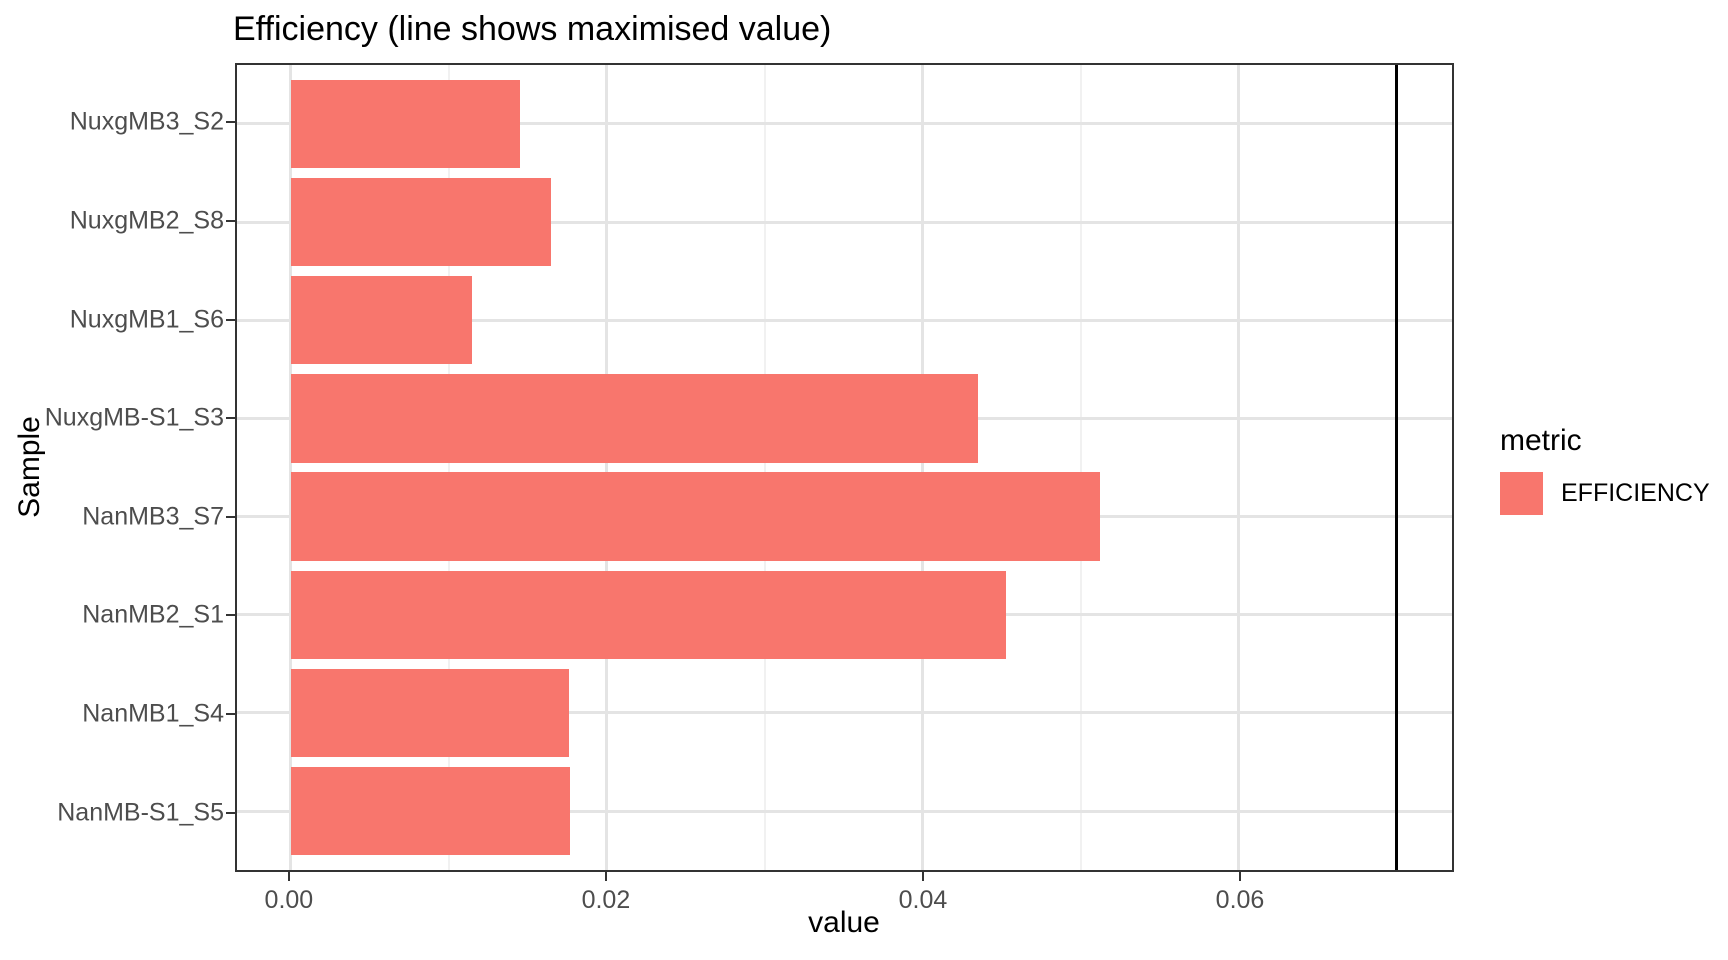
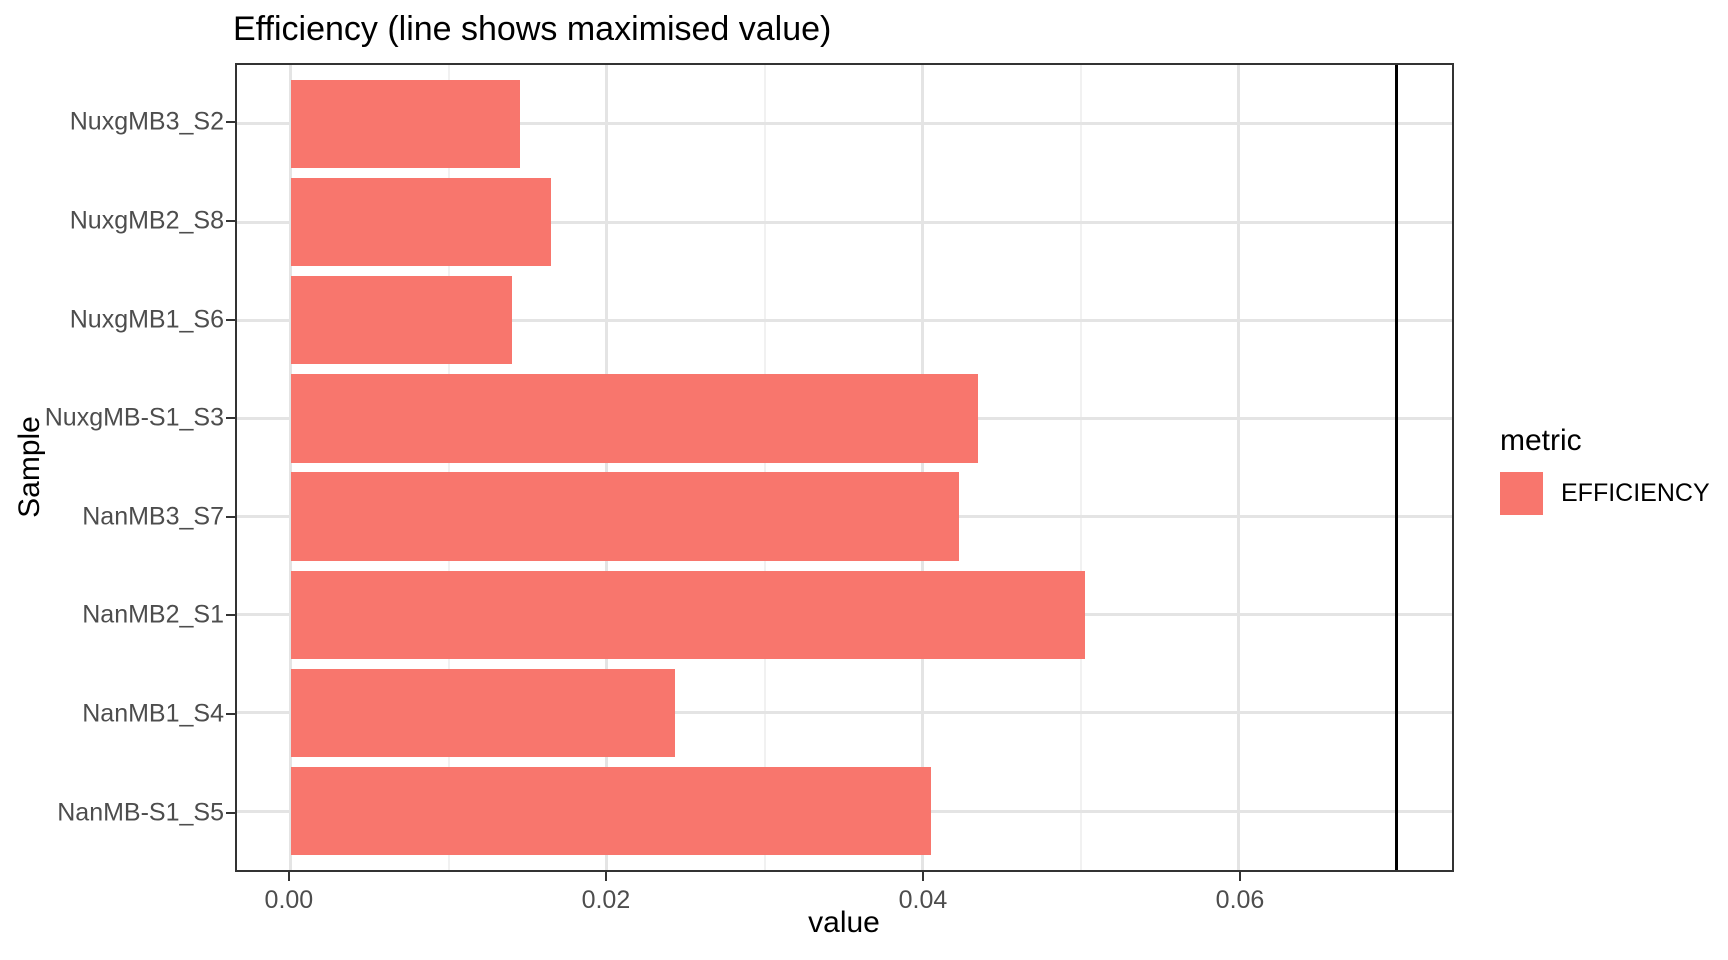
NuxgMB1_S6: 0.0115 -> 0.0140
NanMB3_S7: 0.0512 -> 0.0423
NanMB2_S1: 0.0453 -> 0.0503
NanMB1_S4: 0.0176 -> 0.0243
NanMB-S1_S5: 0.0177 -> 0.0405
